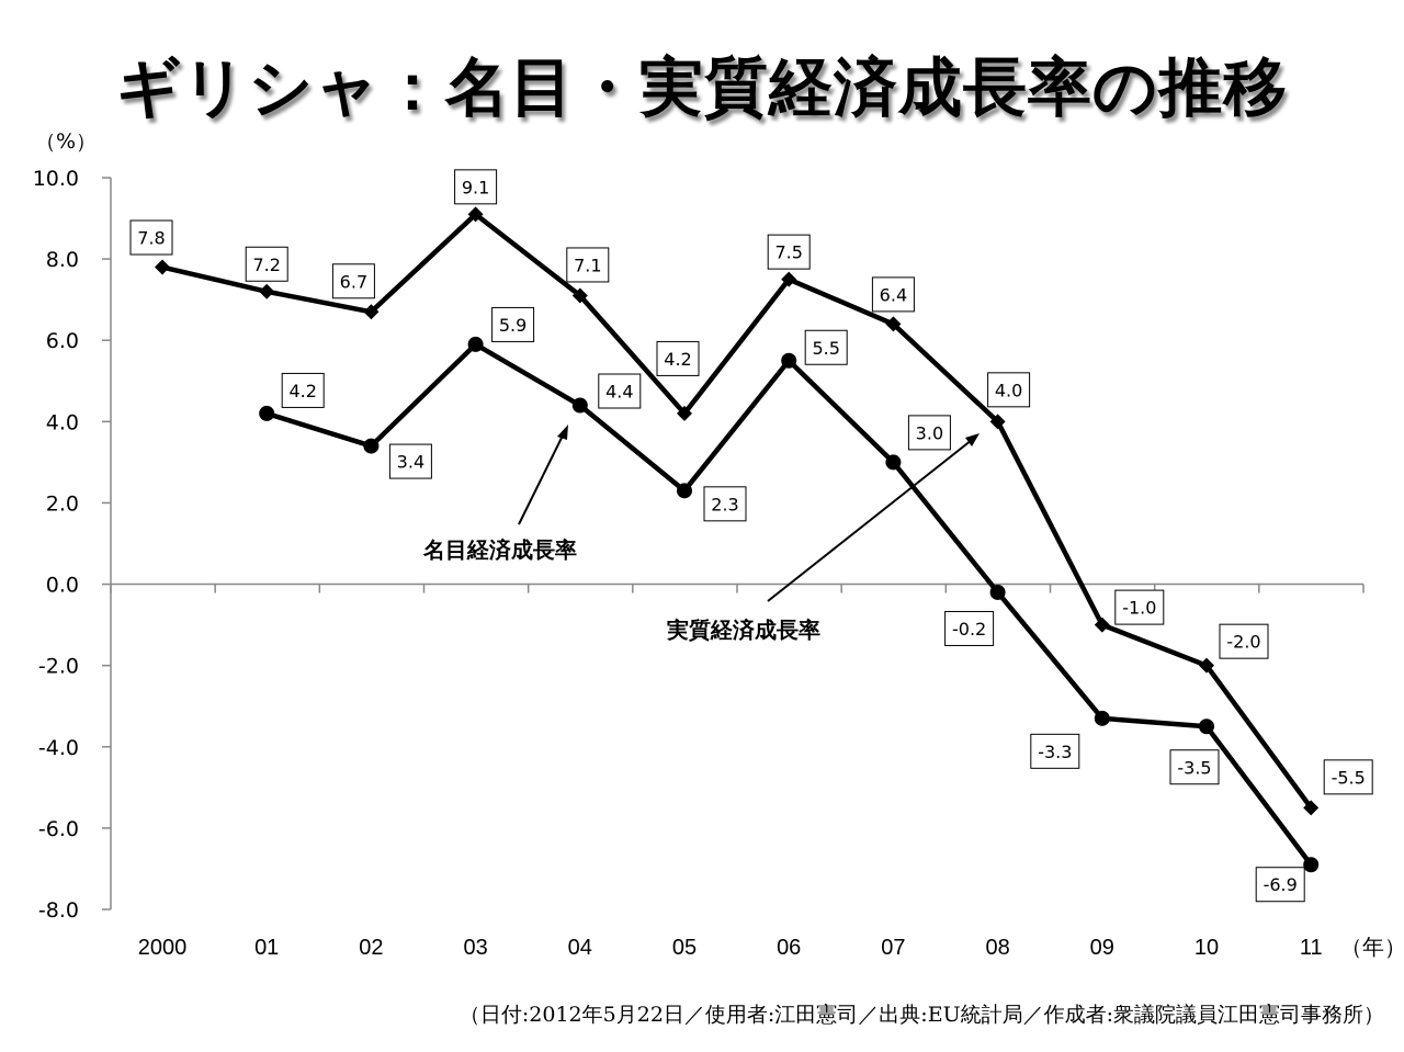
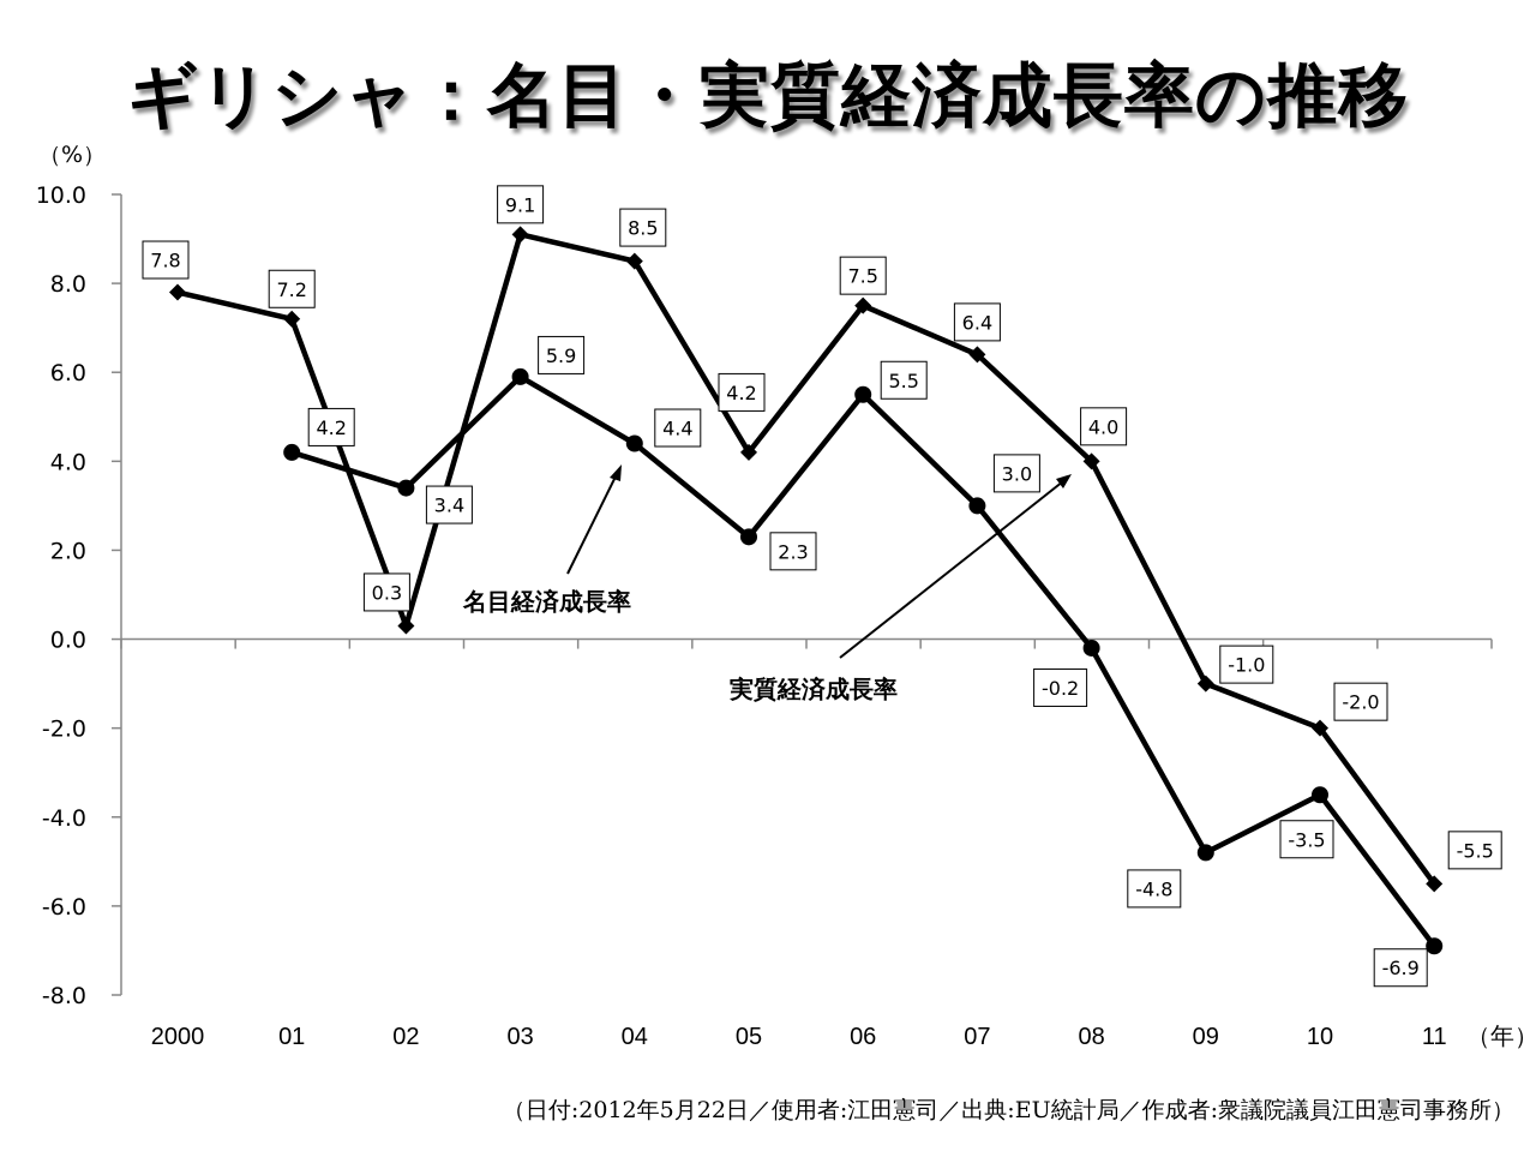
名目経済成長率/02: 6.7 -> 0.3
名目経済成長率/04: 7.1 -> 8.5
実質経済成長率/09: -3.3 -> -4.8
